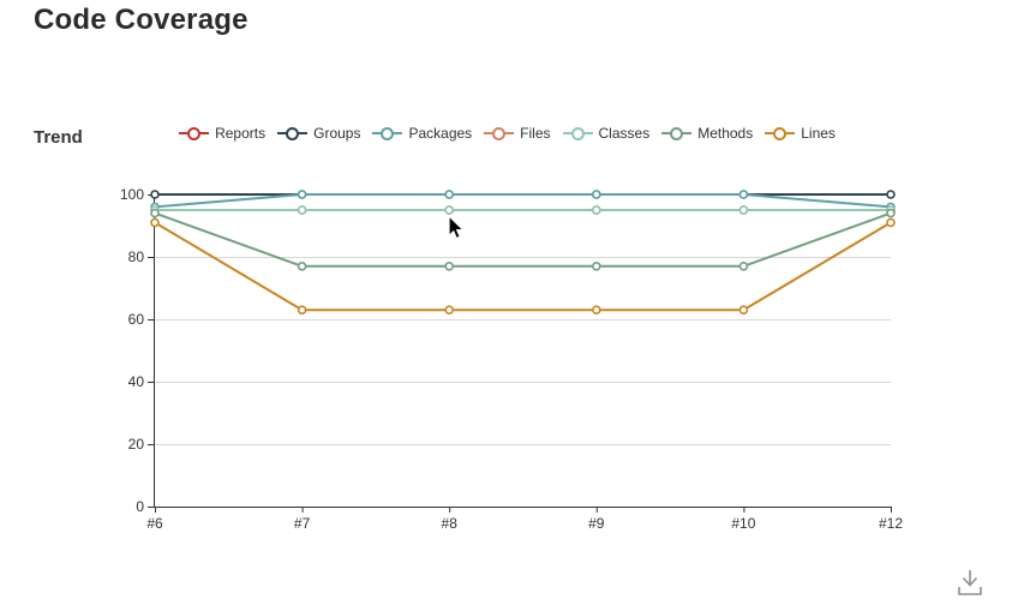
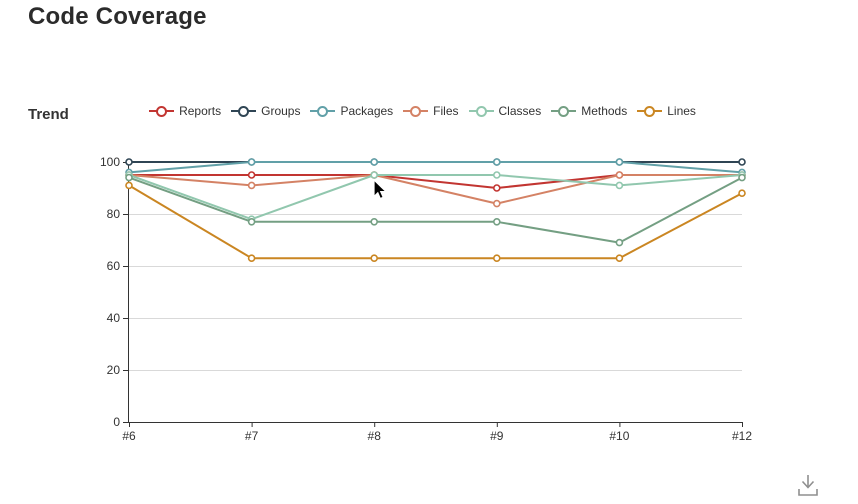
Files/#7: 95 -> 91
Classes/#7: 95 -> 78
Reports/#9: 95 -> 90
Files/#9: 95 -> 84
Classes/#10: 95 -> 91
Methods/#10: 77 -> 69
Lines/#12: 91 -> 88
